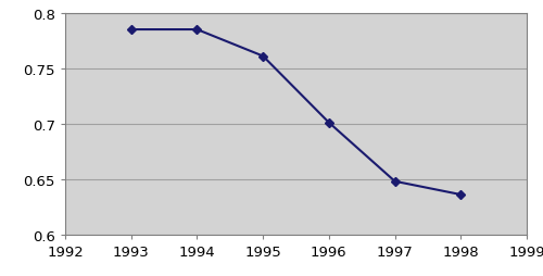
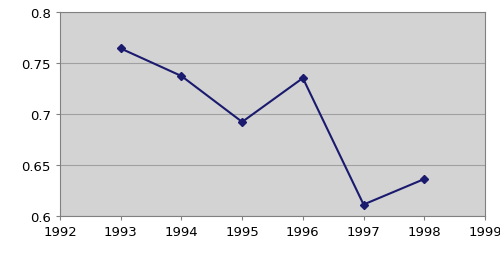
1993: 0.785 -> 0.764
1994: 0.785 -> 0.737
1995: 0.761 -> 0.692
1996: 0.701 -> 0.735
1997: 0.648 -> 0.611
